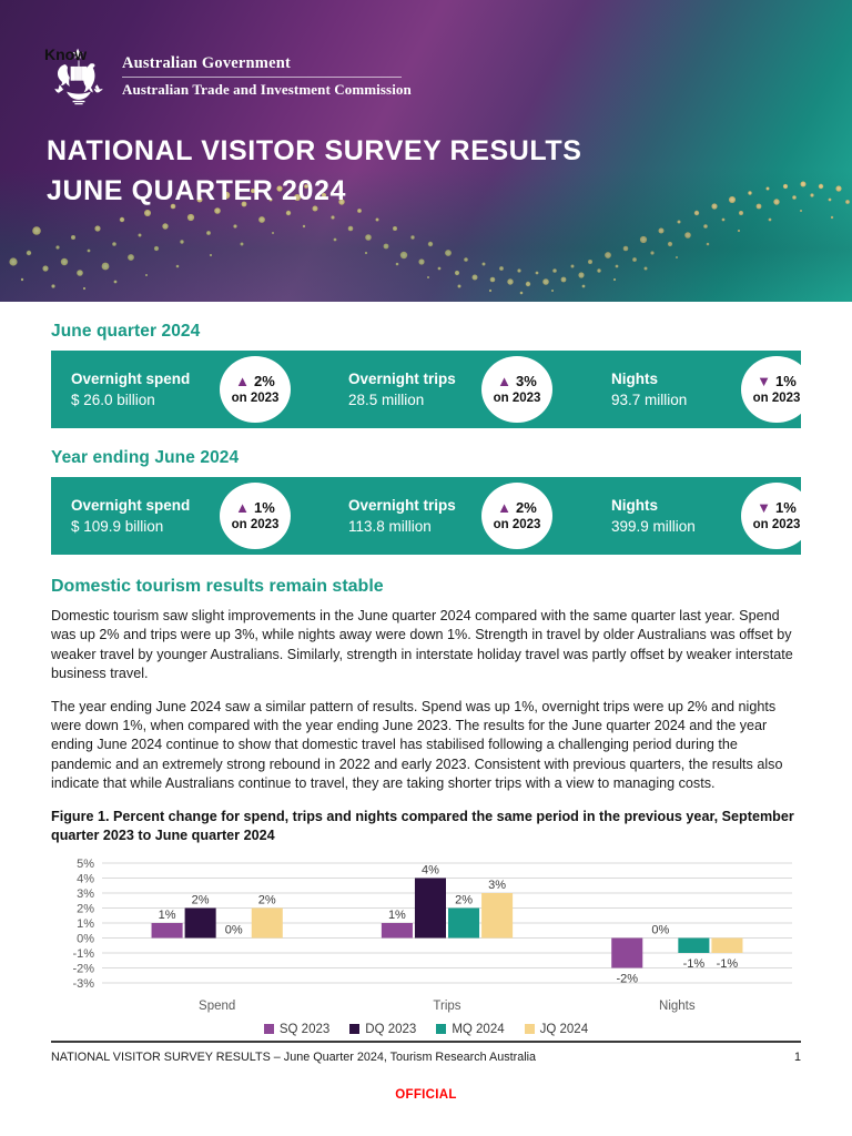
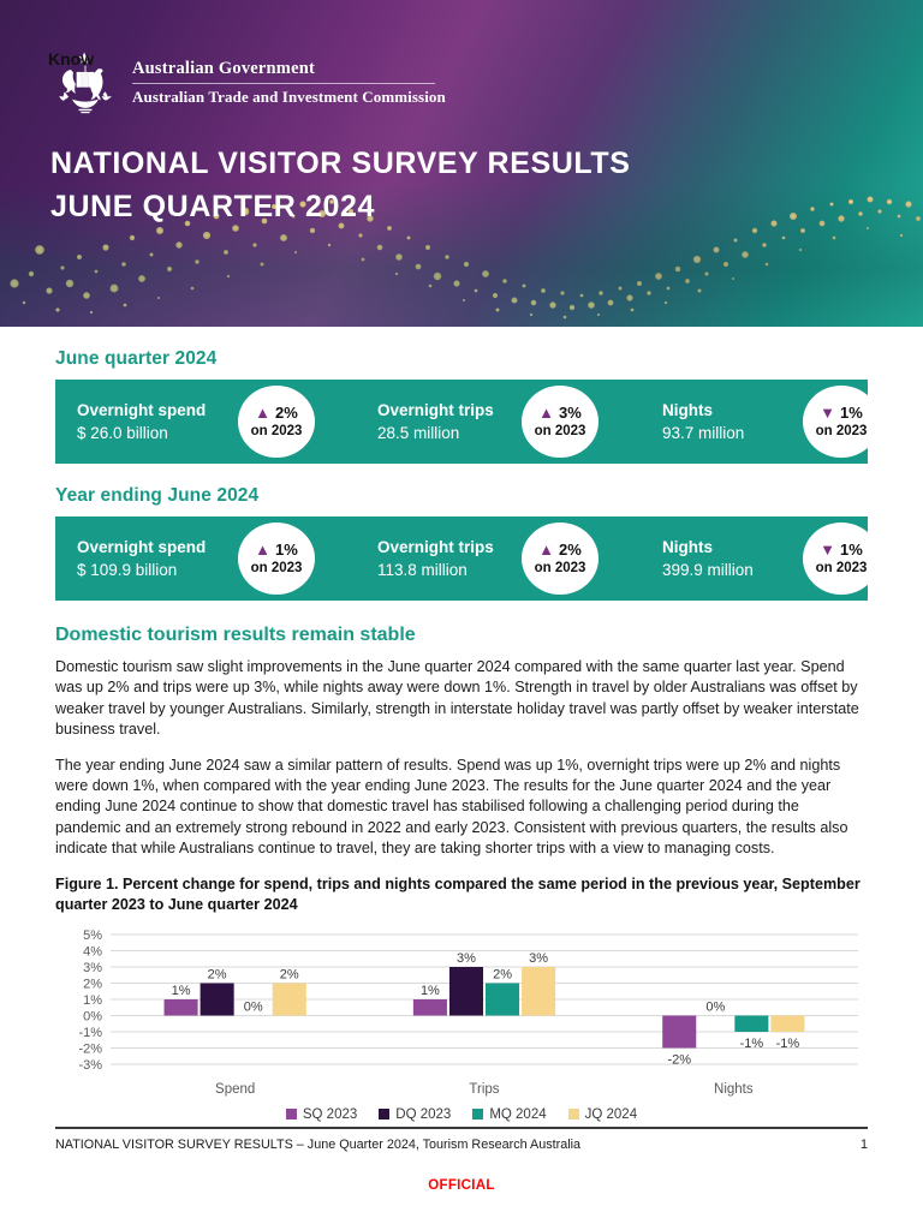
DQ 2023/Trips: 4% -> 3%
